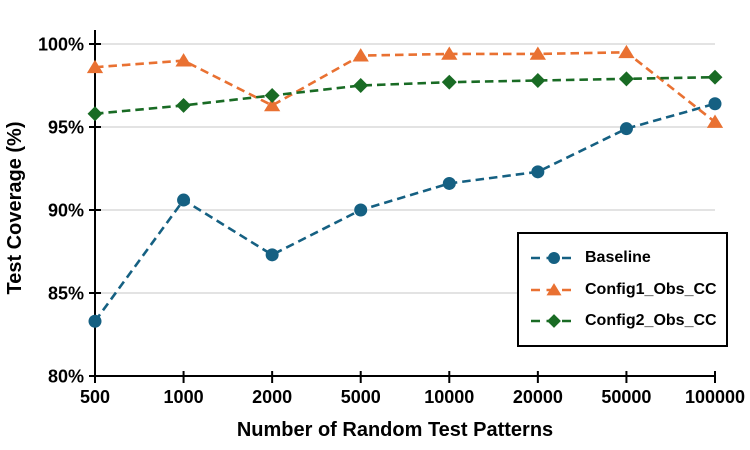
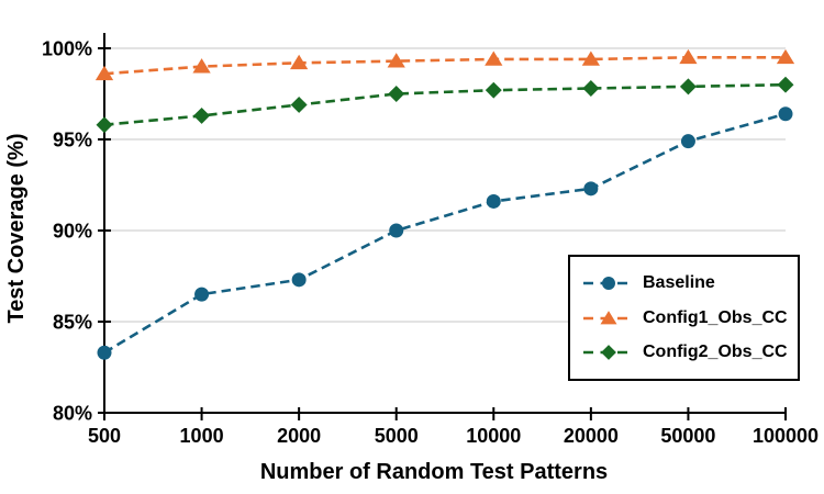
Baseline/1000: 90.6% -> 86.5%
Config1_Obs_CC/2000: 96.3% -> 99.2%
Config1_Obs_CC/100000: 95.3% -> 99.5%
